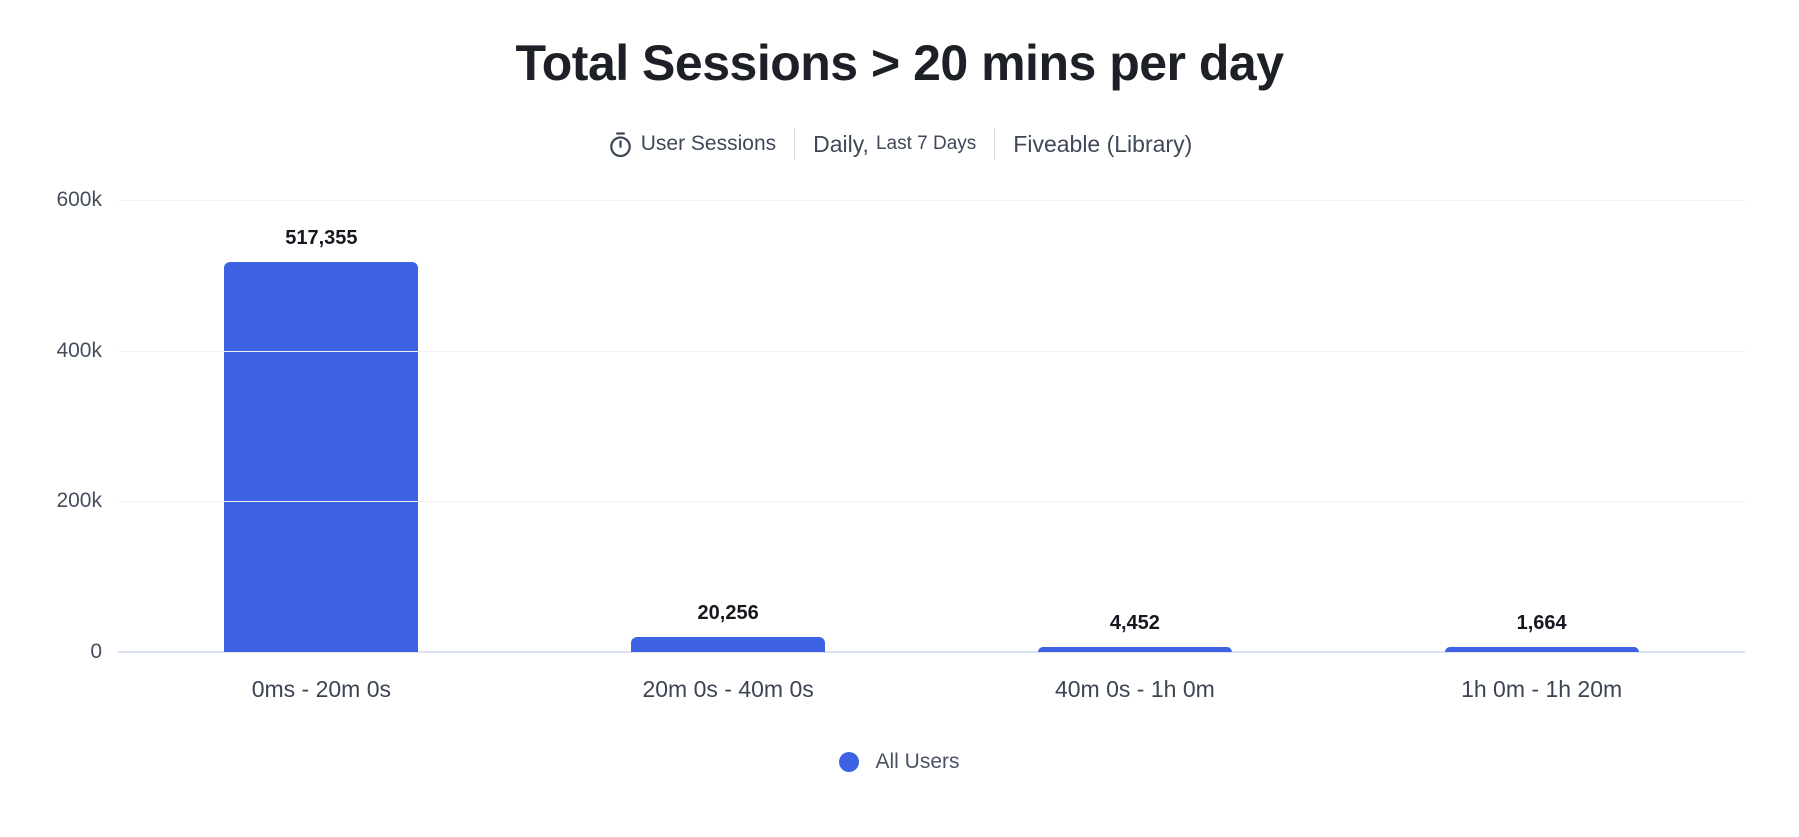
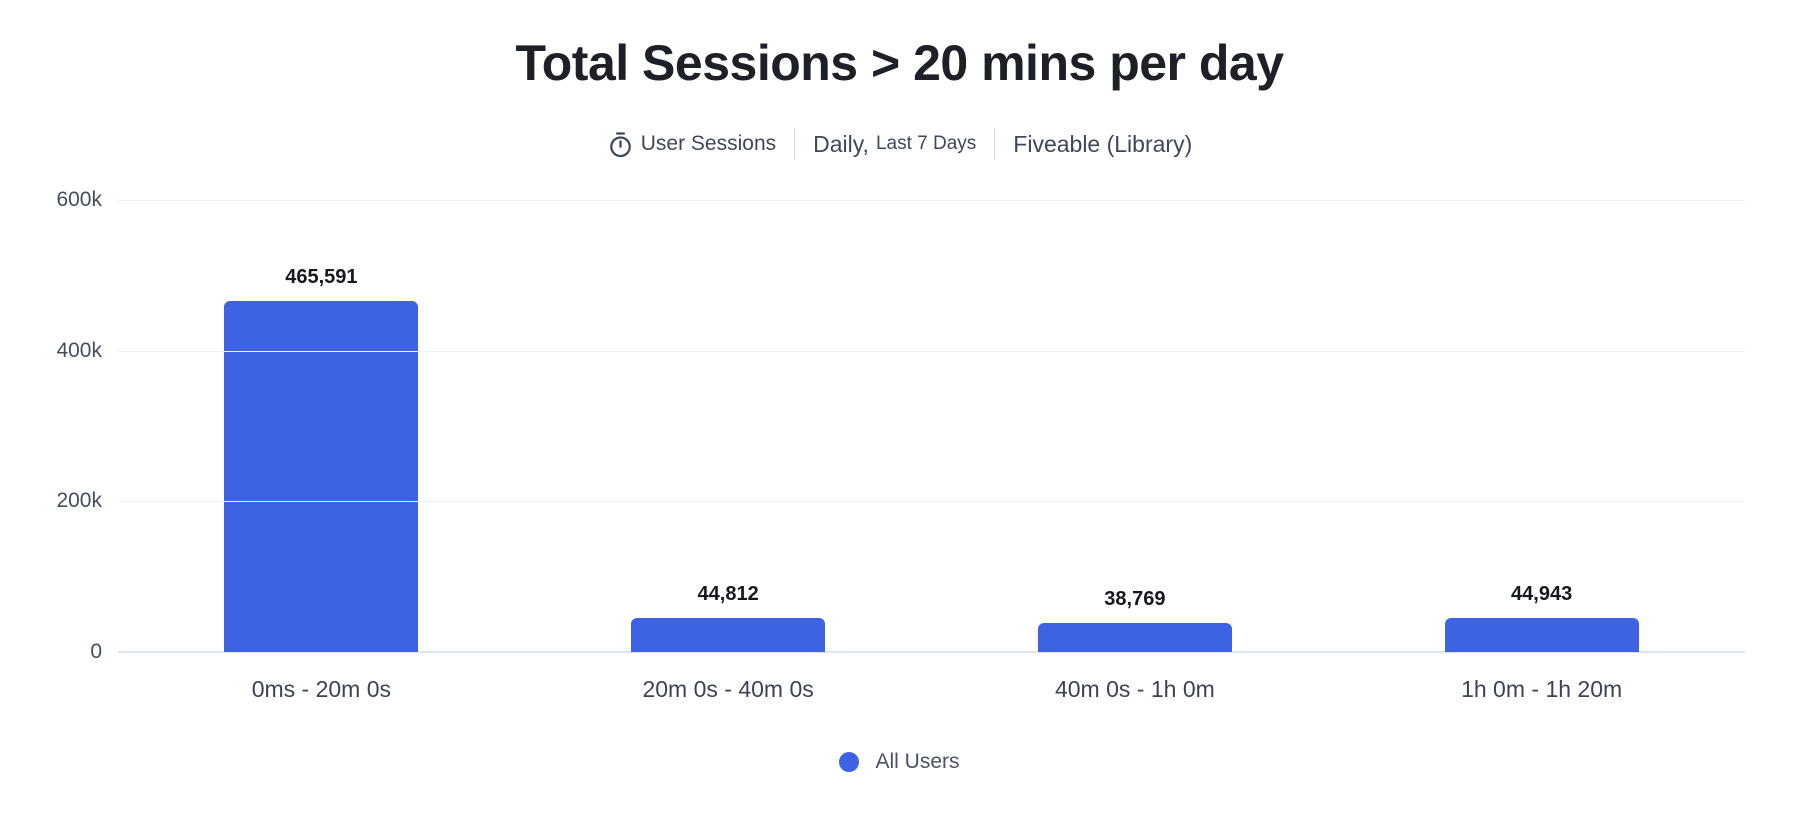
0ms - 20m 0s: 517,355 -> 465,591
20m 0s - 40m 0s: 20,256 -> 44,812
40m 0s - 1h 0m: 4,452 -> 38,769
1h 0m - 1h 20m: 1,664 -> 44,943
